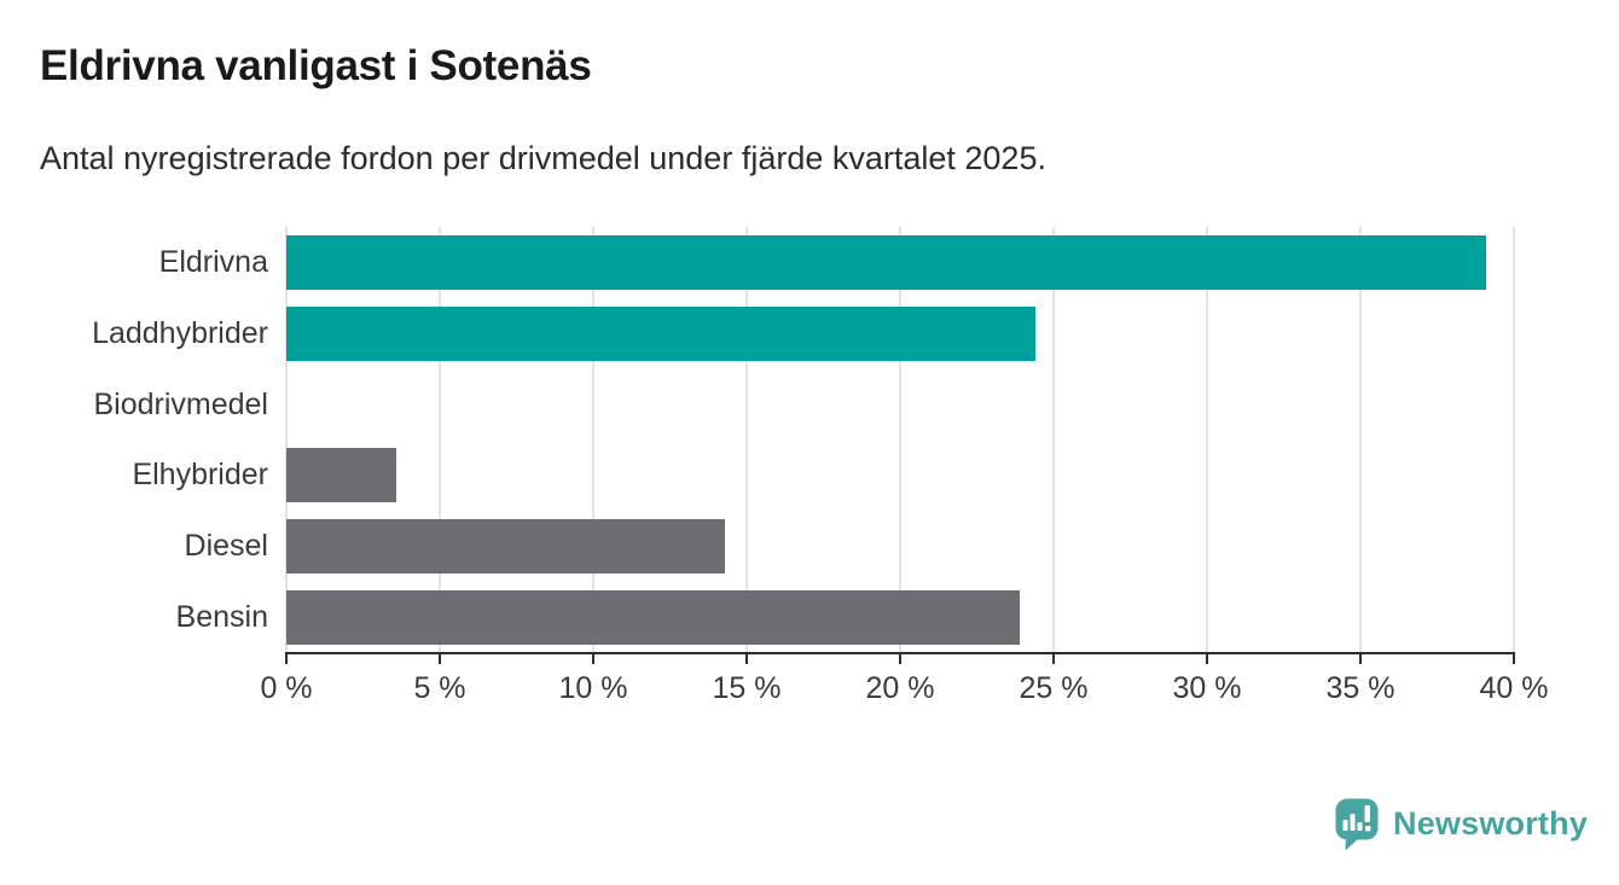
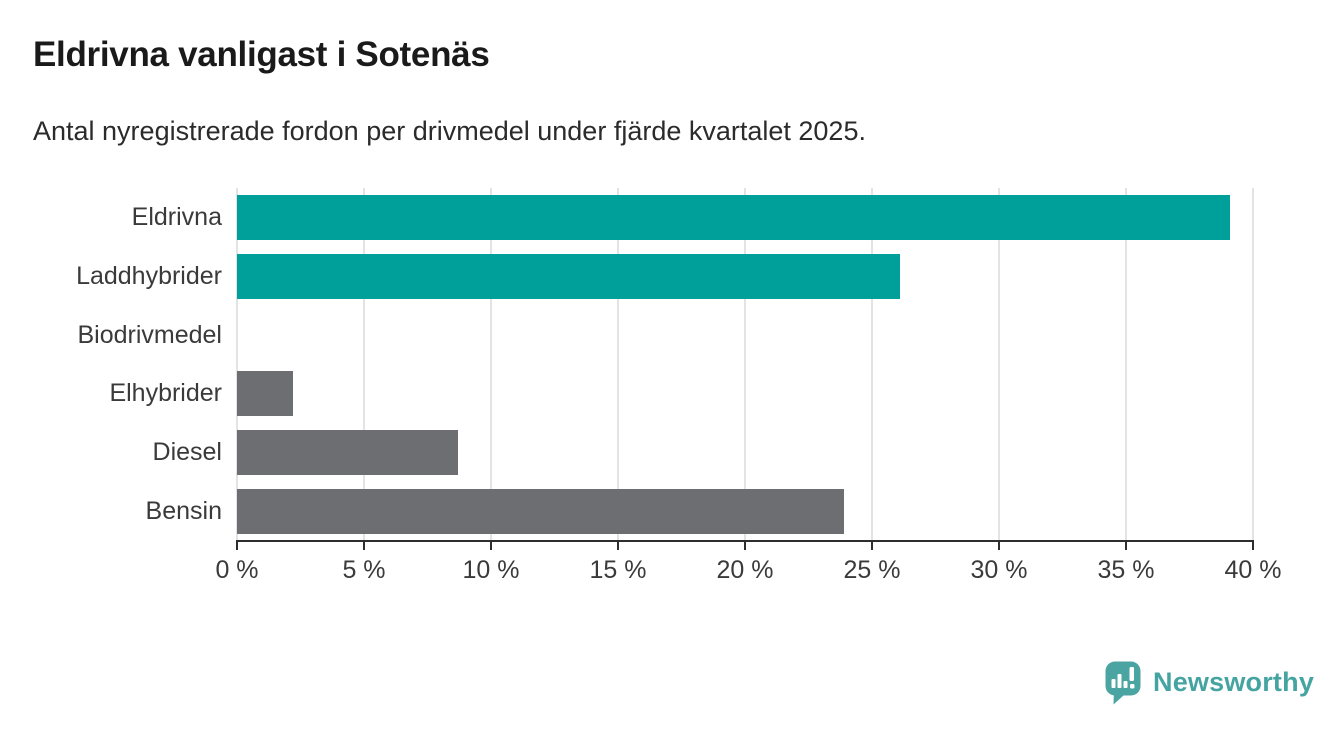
Laddhybrider: 24.4% -> 26.1%
Elhybrider: 3.6% -> 2.2%
Diesel: 14.3% -> 8.7%
